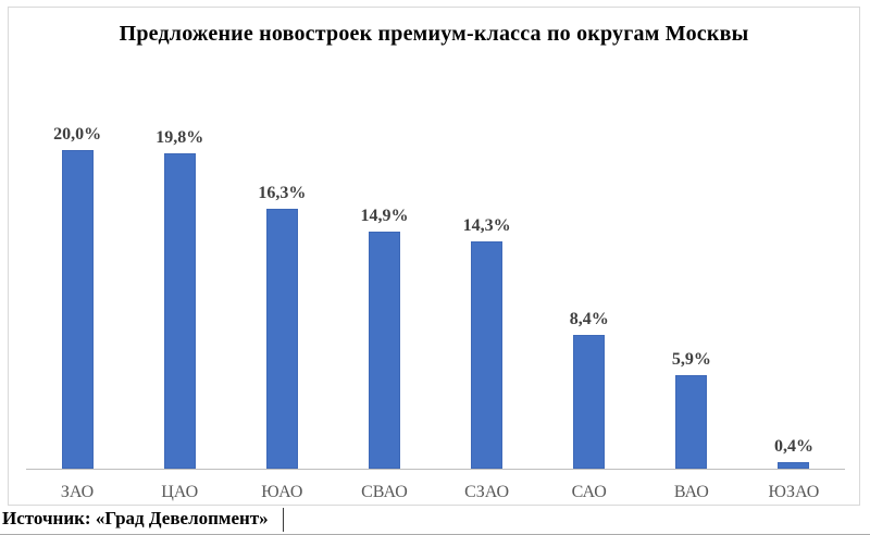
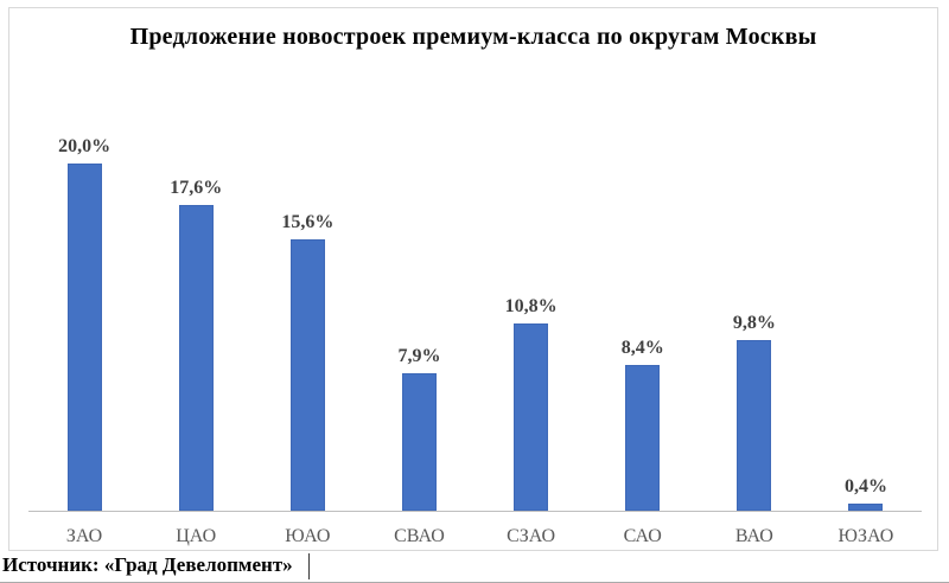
ЦАО: 19,8% -> 17,6%
ЮАО: 16,3% -> 15,6%
СВАО: 14,9% -> 7,9%
СЗАО: 14,3% -> 10,8%
ВАО: 5,9% -> 9,8%
